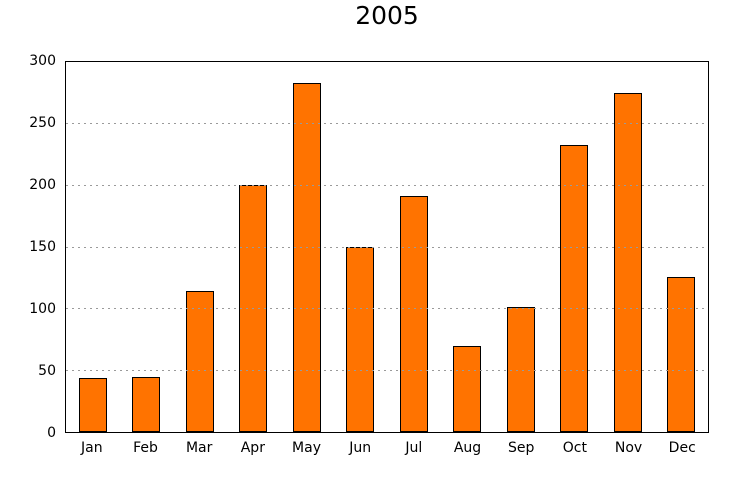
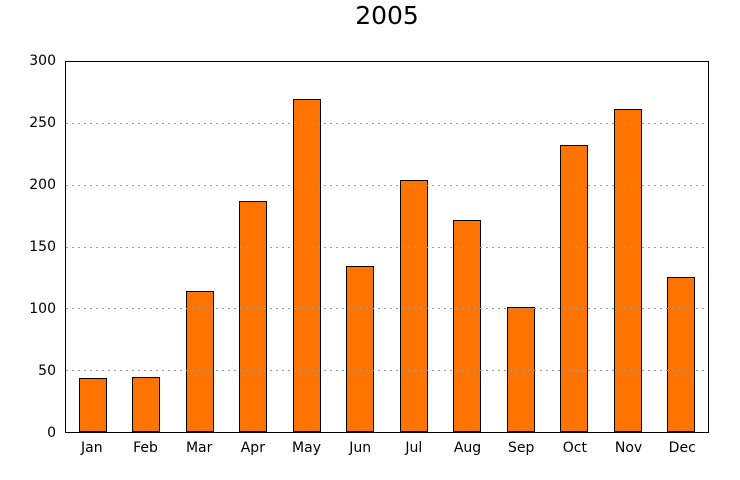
Apr: 200 -> 187
May: 283 -> 270
Jun: 150 -> 135
Jul: 191 -> 204
Aug: 70 -> 172
Nov: 275 -> 262
